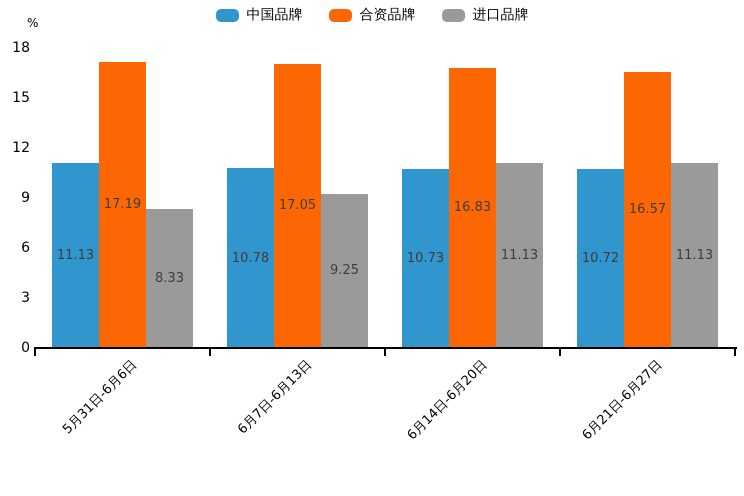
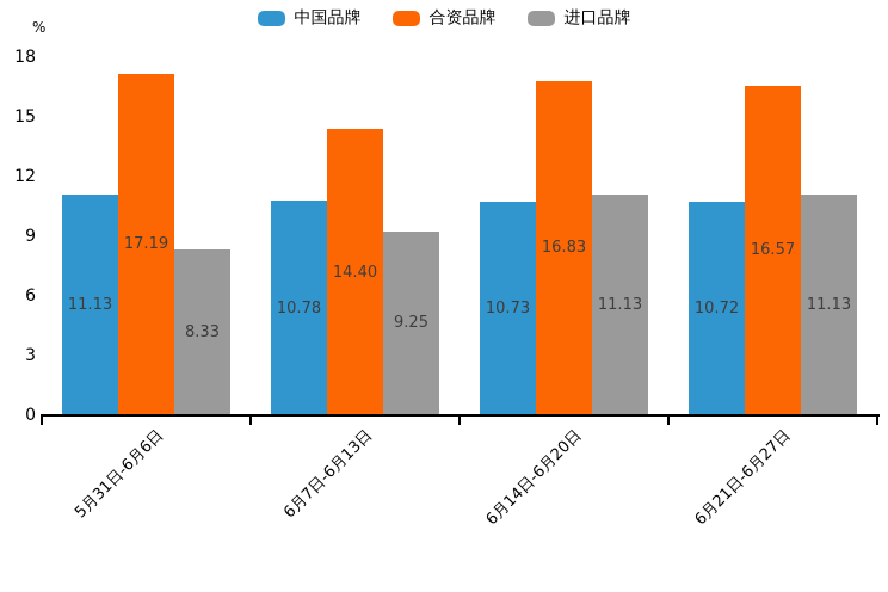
合资品牌/6月7日-6月13日: 17.05 -> 14.40
